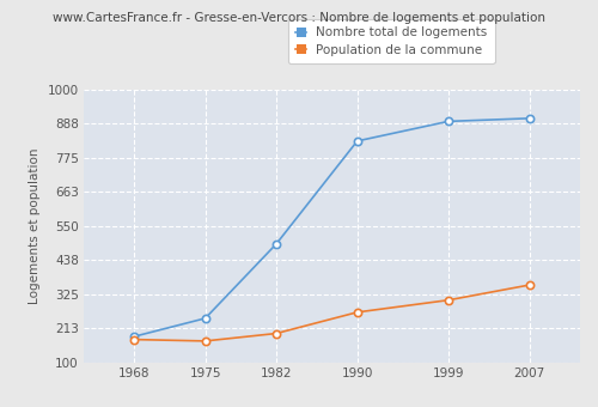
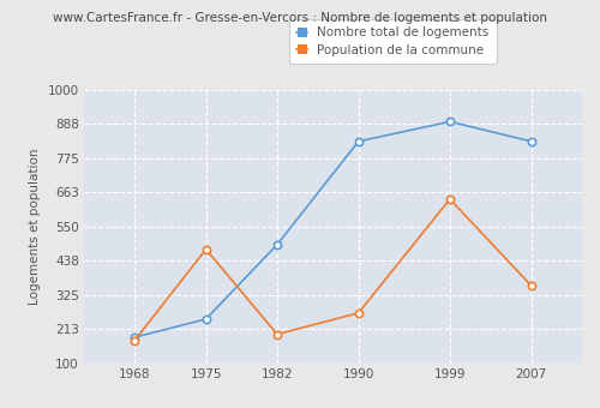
Population de la commune/1975: 170 -> 475
Population de la commune/1999: 305 -> 640
Nombre total de logements/2007: 905 -> 830
